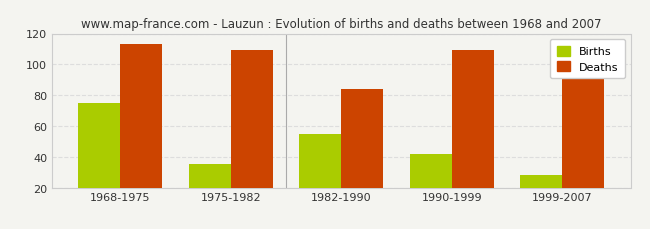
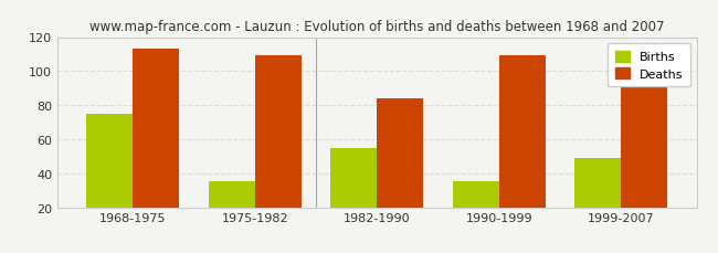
Births/1990-1999: 42 -> 35
Births/1999-2007: 28 -> 49
